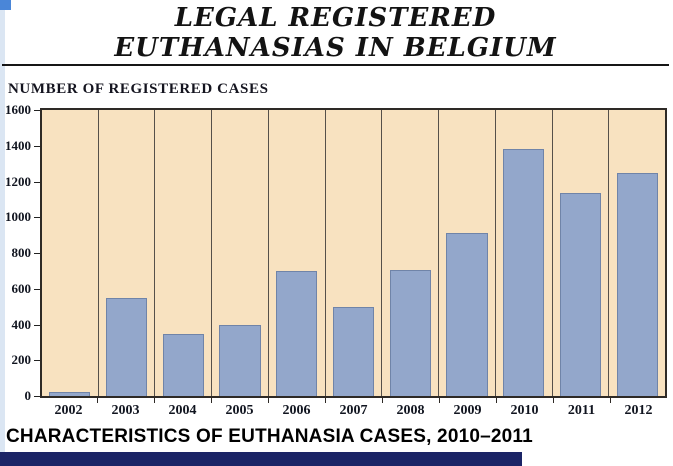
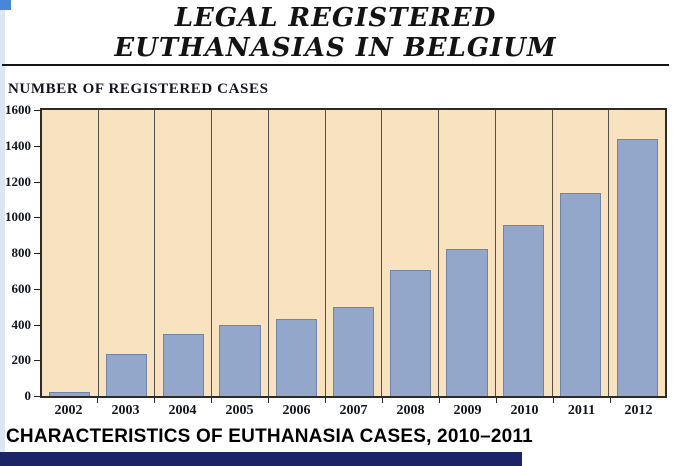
2003: 550 -> 240
2006: 700 -> 430
2009: 910 -> 820
2010: 1380 -> 960
2012: 1250 -> 1440
